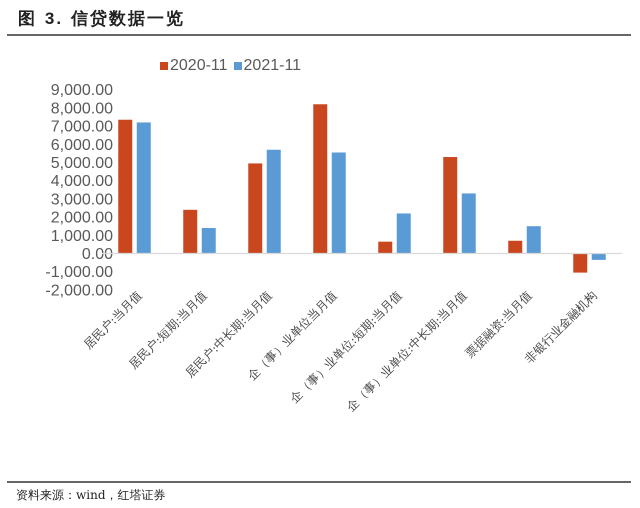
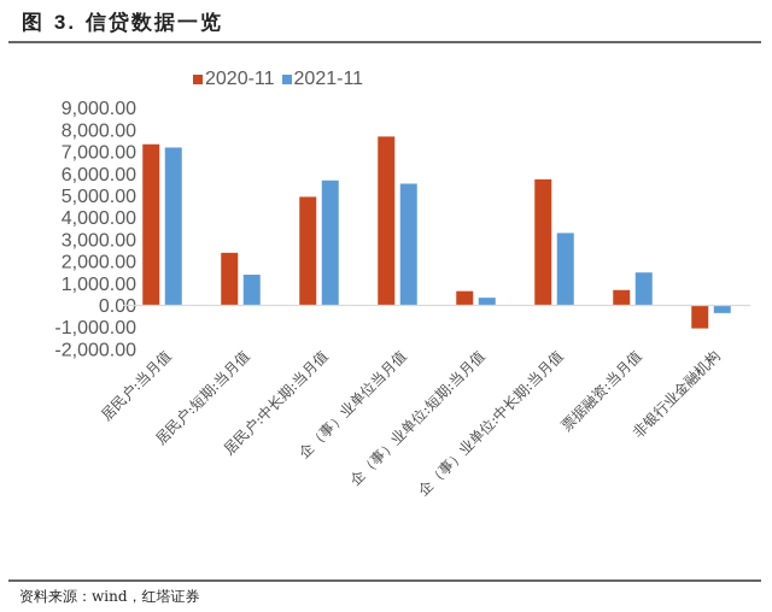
2020-11/企（事）业单位当月值: 8200 -> 7700
2021-11/企（事）业单位:短期:当月值: 2200 -> 400
2020-11/企（事）业单位:中长期:当月值: 5300 -> 5800
